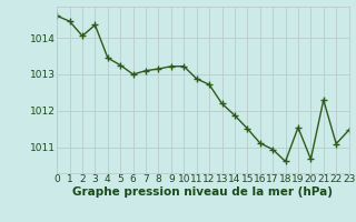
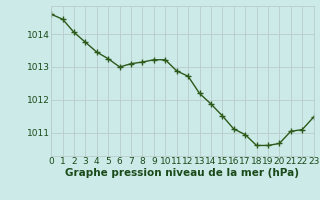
3: 1014.35 -> 1013.75
19: 1011.55 -> 1010.62
21: 1012.30 -> 1011.05
